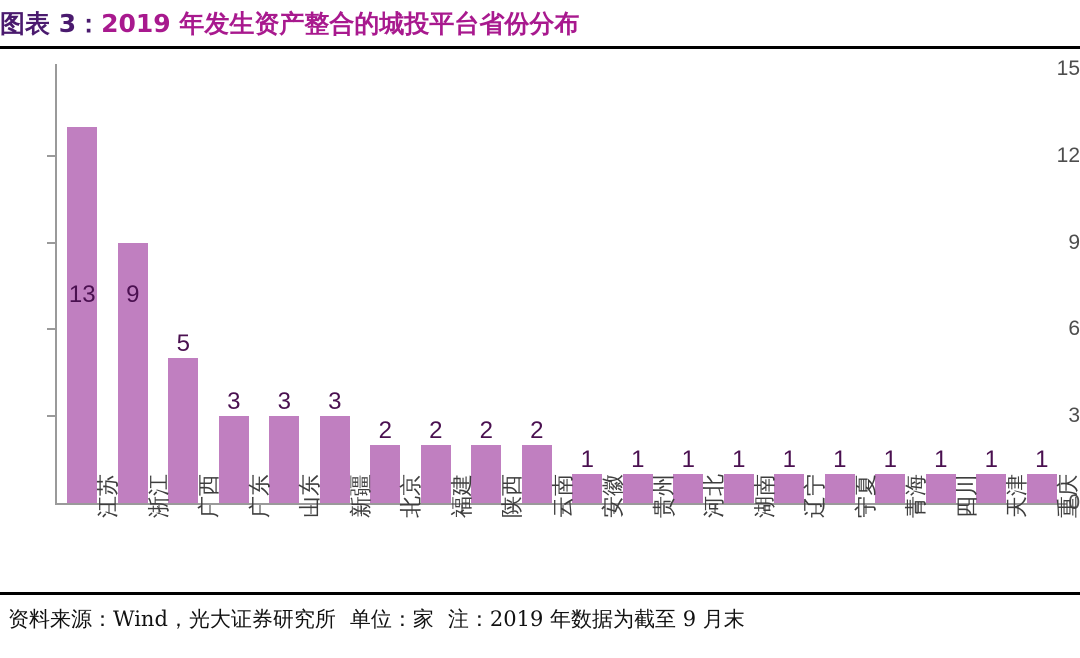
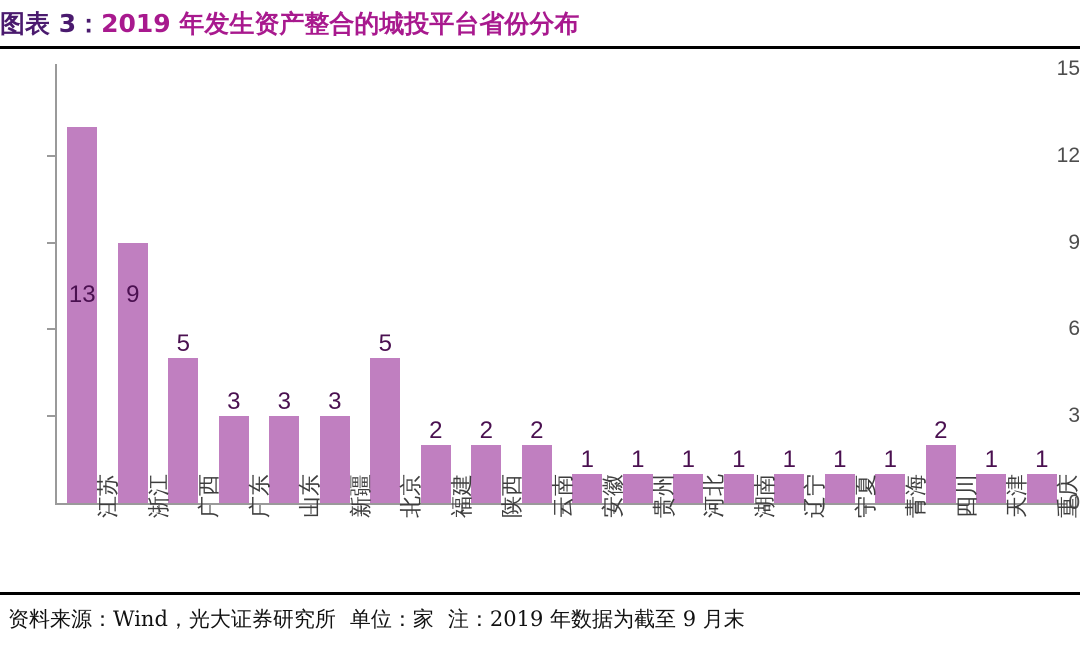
北京: 2 -> 5
四川: 1 -> 2
